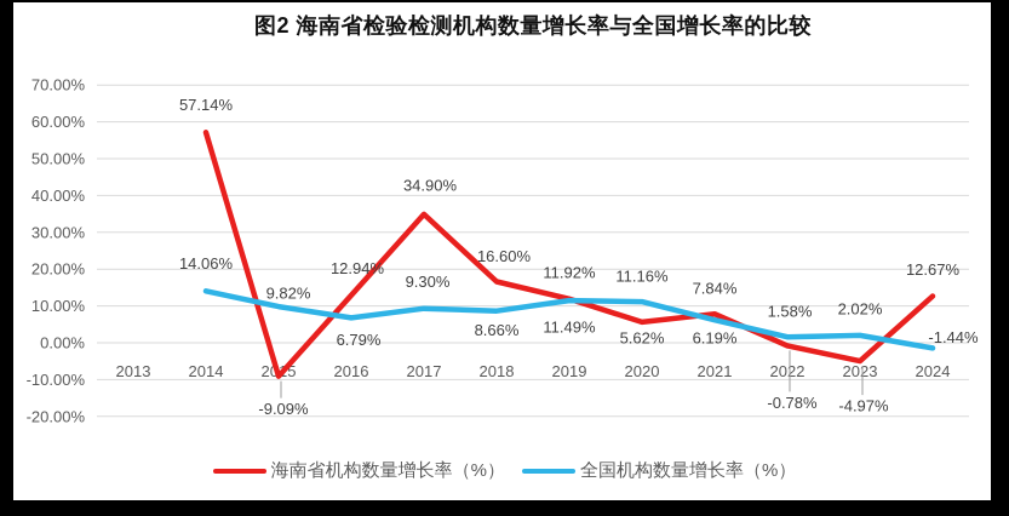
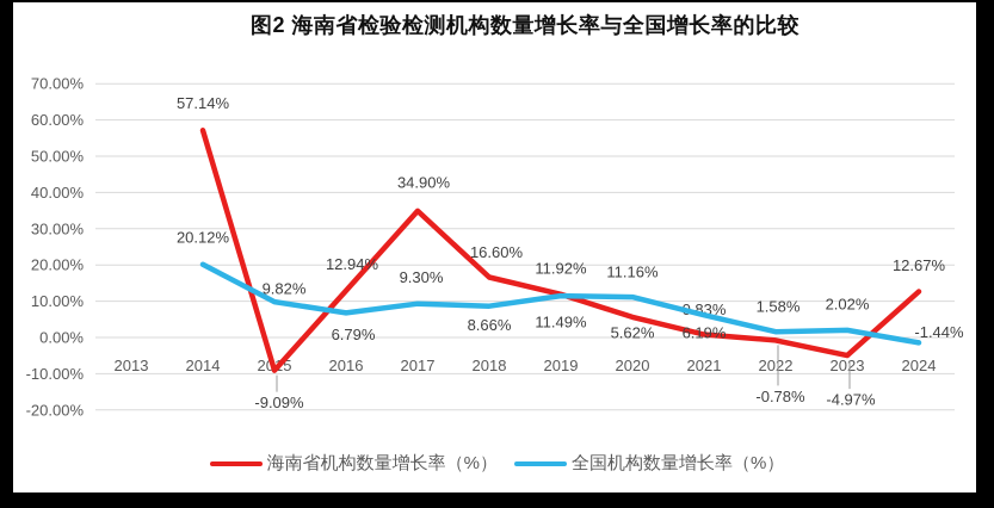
全国机构数量增长率（%）/2014: 14.06% -> 20.12%
海南省机构数量增长率（%）/2021: 7.84% -> 0.83%
